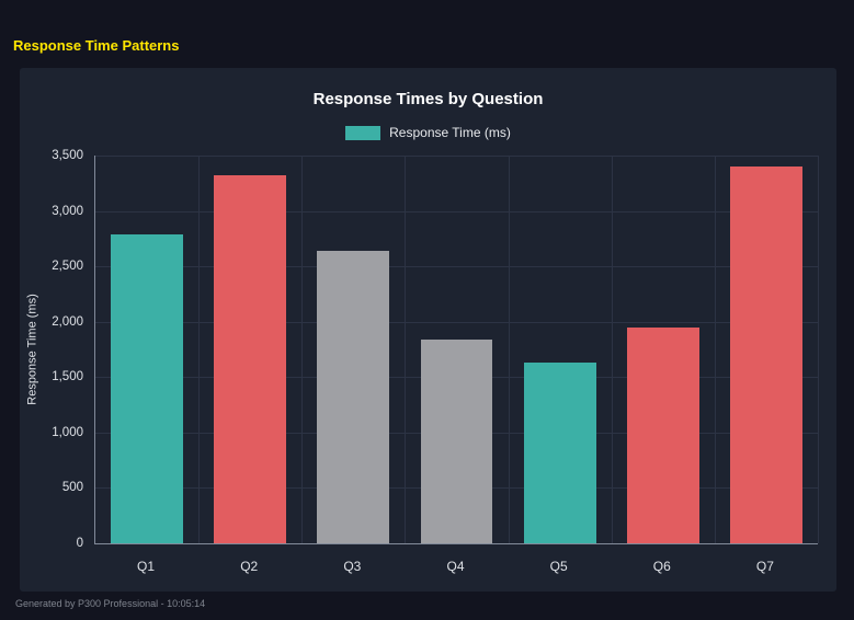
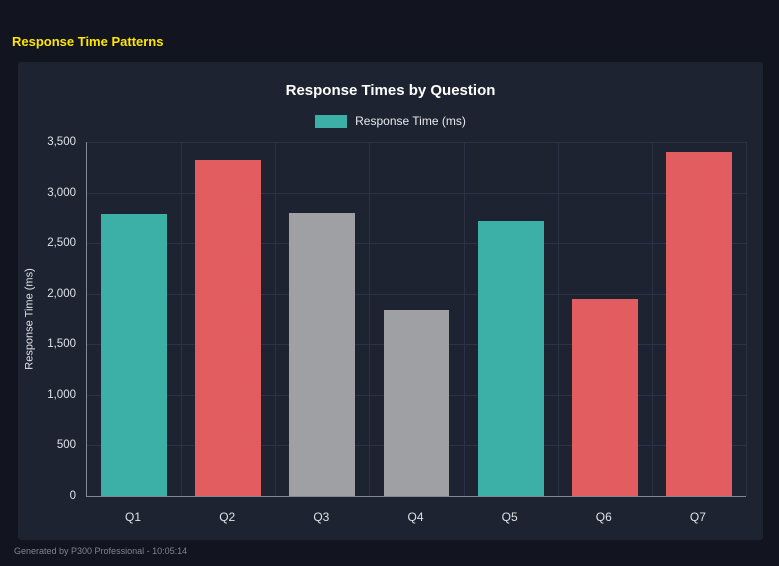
Q3: 2640 -> 2800
Q5: 1630 -> 2720
